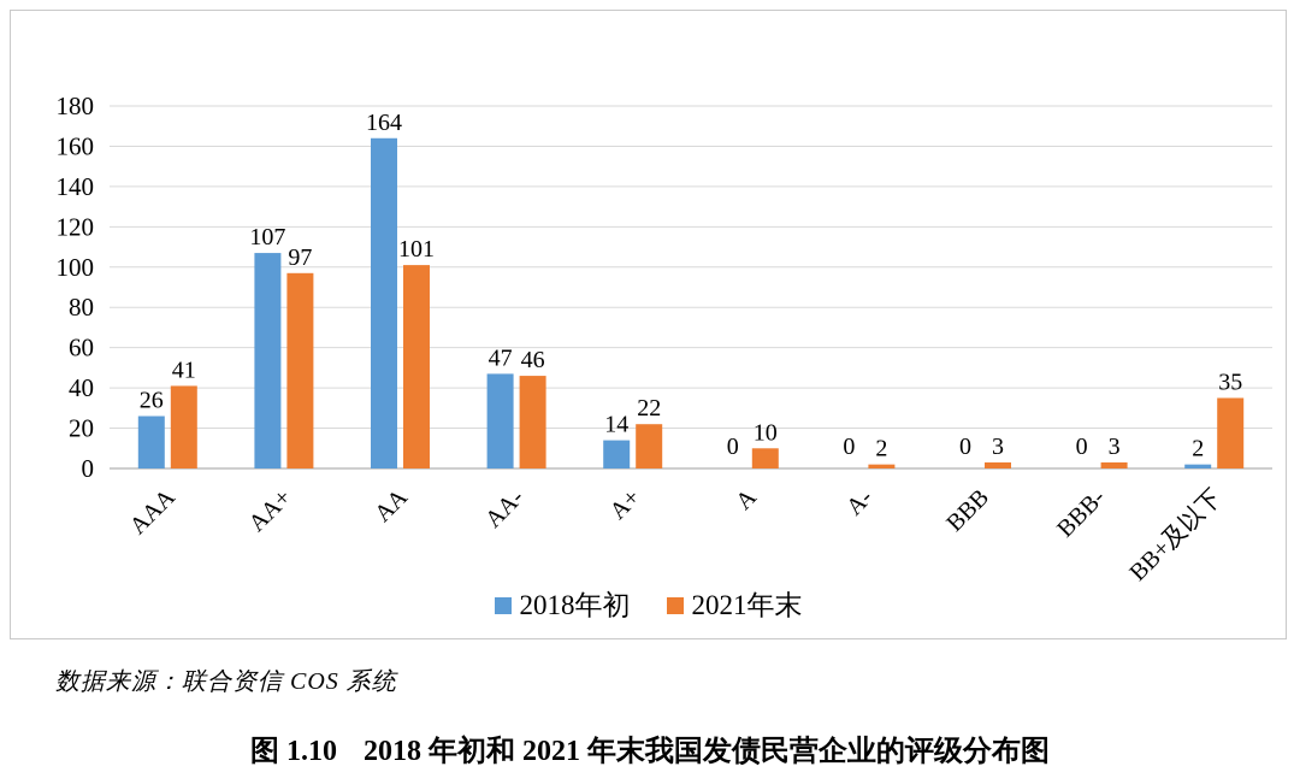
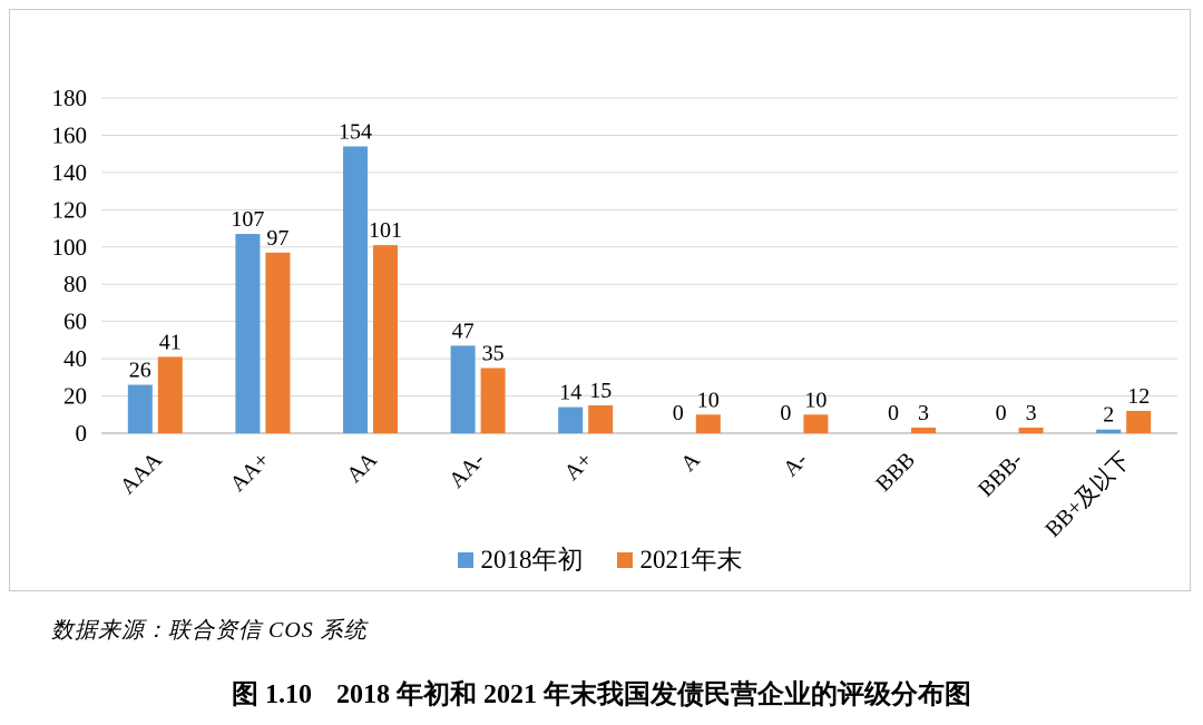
2018年初/AA: 164 -> 154
2021年末/AA-: 46 -> 35
2021年末/A+: 22 -> 15
2021年末/A-: 2 -> 10
2021年末/BB+及以下: 35 -> 12
